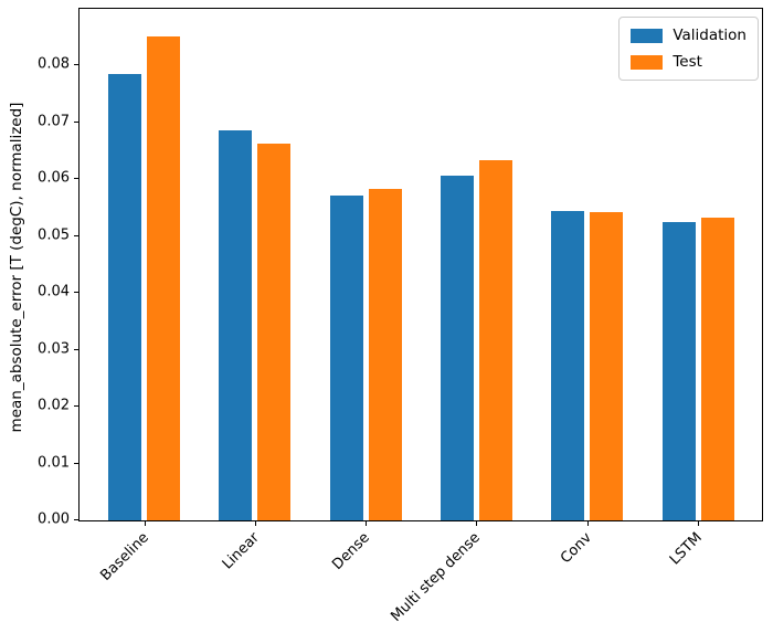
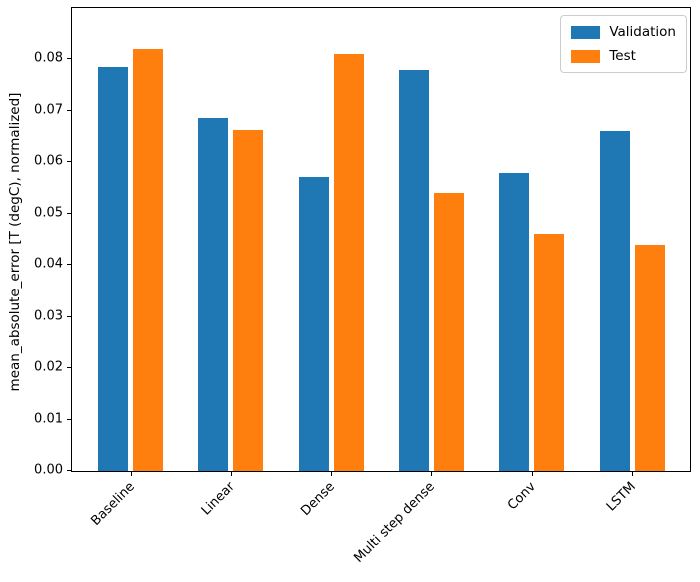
Test/Baseline: 0.085 -> 0.082
Test/Dense: 0.058 -> 0.081
Validation/Multi step dense: 0.061 -> 0.078
Test/Multi step dense: 0.063 -> 0.054
Validation/Conv: 0.054 -> 0.058
Test/Conv: 0.054 -> 0.046
Validation/LSTM: 0.052 -> 0.066
Test/LSTM: 0.053 -> 0.044
